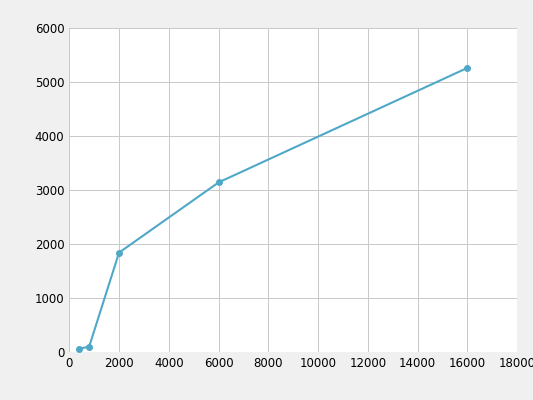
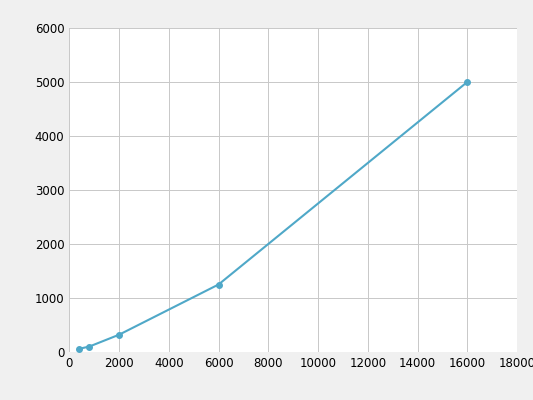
2000: 1840 -> 320
6000: 3140 -> 1250
16000: 5260 -> 5000
